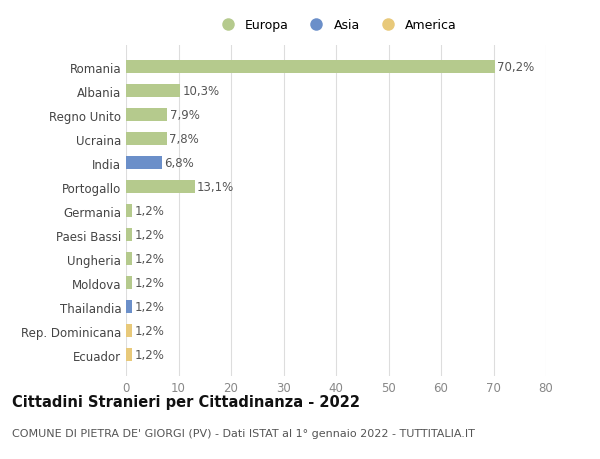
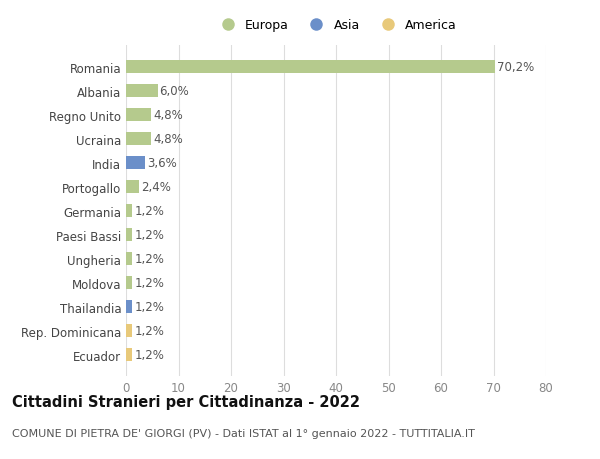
Albania: 10,3% -> 6,0%
Regno Unito: 7,9% -> 4,8%
Ucraina: 7,8% -> 4,8%
India: 6,8% -> 3,6%
Portogallo: 13,1% -> 2,4%
